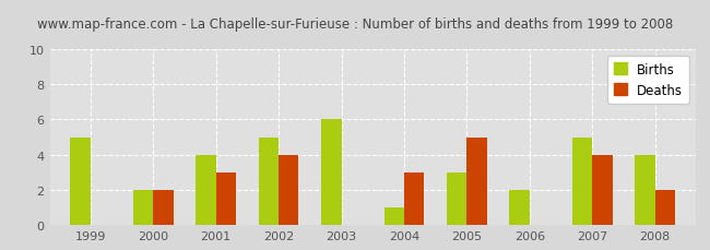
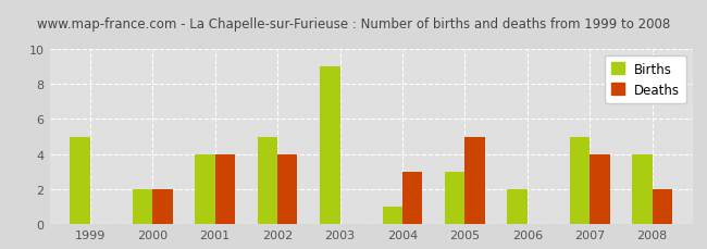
Deaths/2001: 3 -> 4
Births/2003: 6 -> 9
